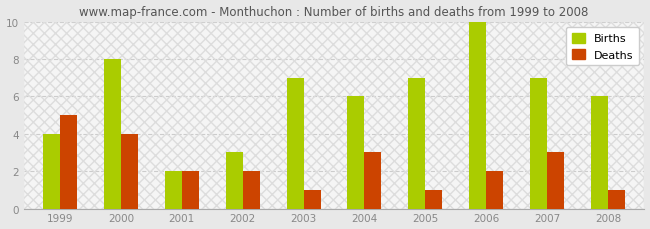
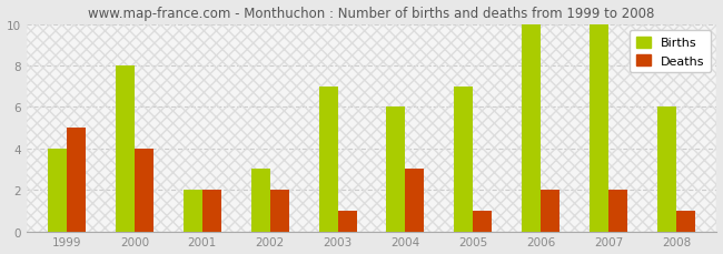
Births/2007: 7 -> 10
Deaths/2007: 3 -> 2
